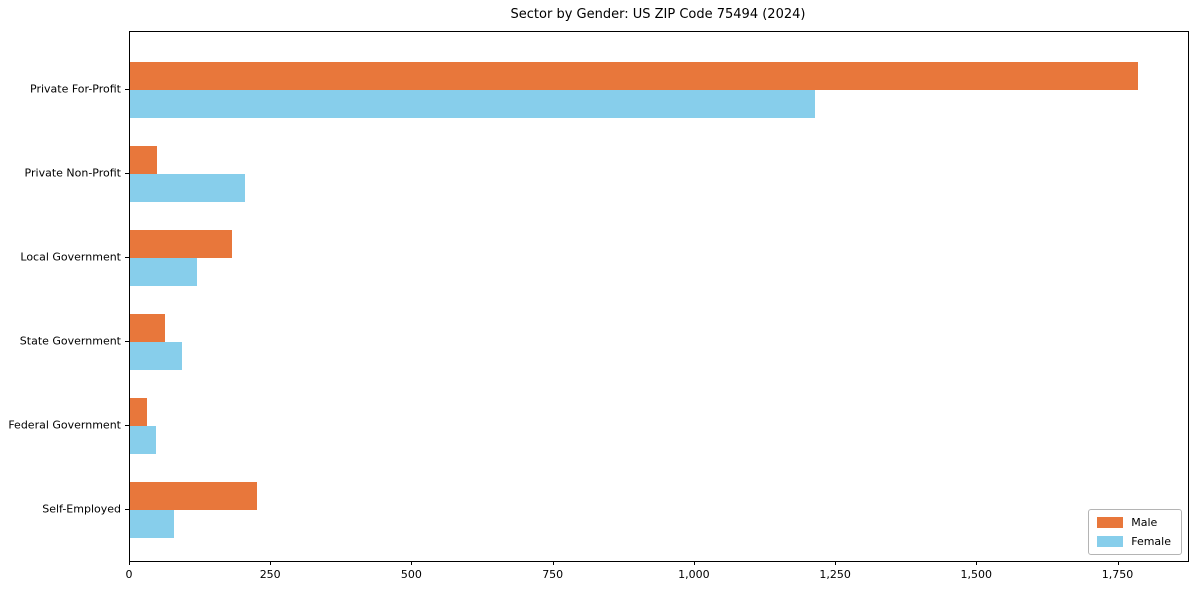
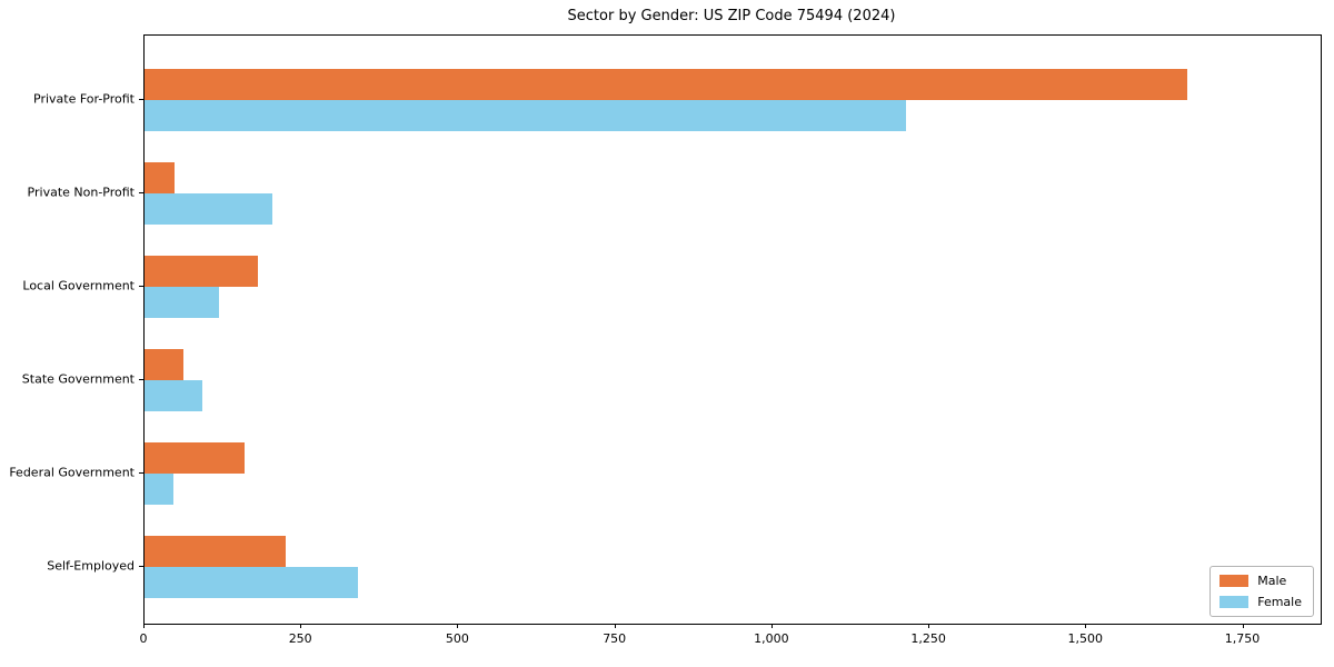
Male/Private For-Profit: 1780 -> 1660
Male/Federal Government: 30 -> 160
Female/Self-Employed: 80 -> 340
